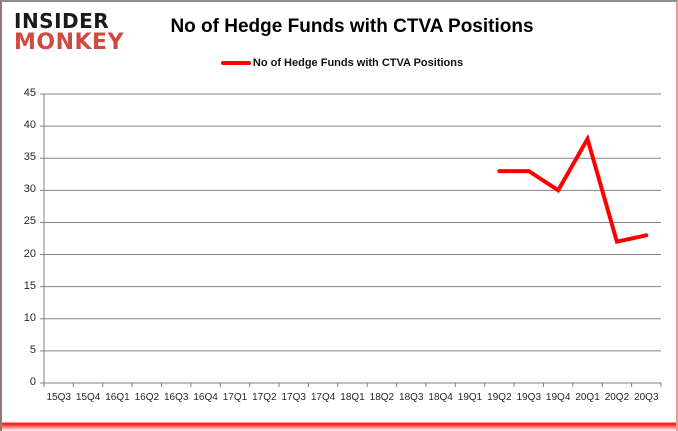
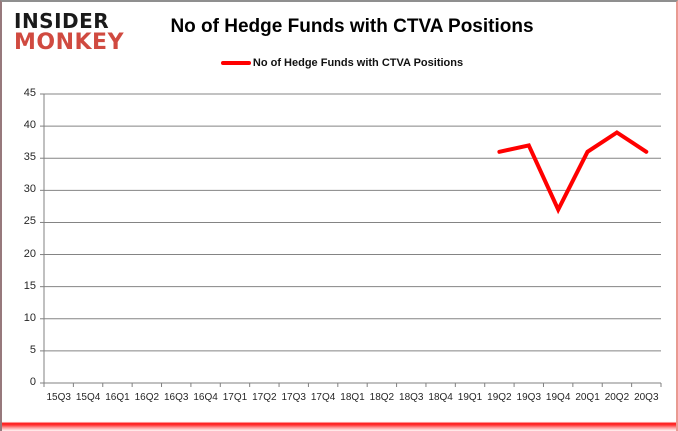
19Q2: 33 -> 36
19Q3: 33 -> 37
19Q4: 30 -> 27
20Q1: 38 -> 36
20Q2: 22 -> 39
20Q3: 23 -> 36
